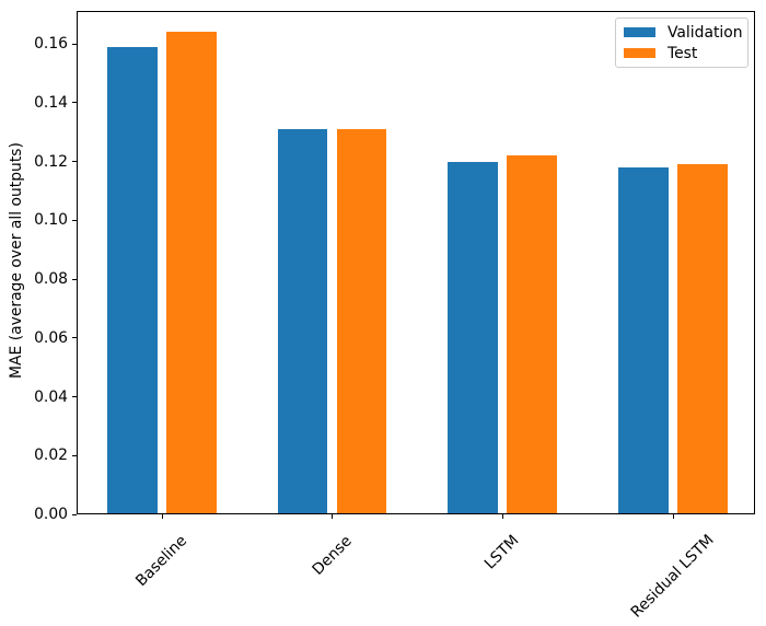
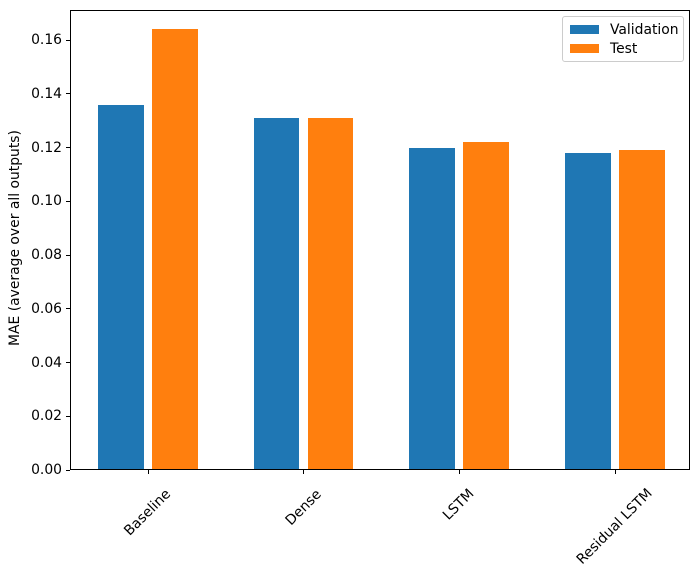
Validation/Baseline: 0.159 -> 0.136
